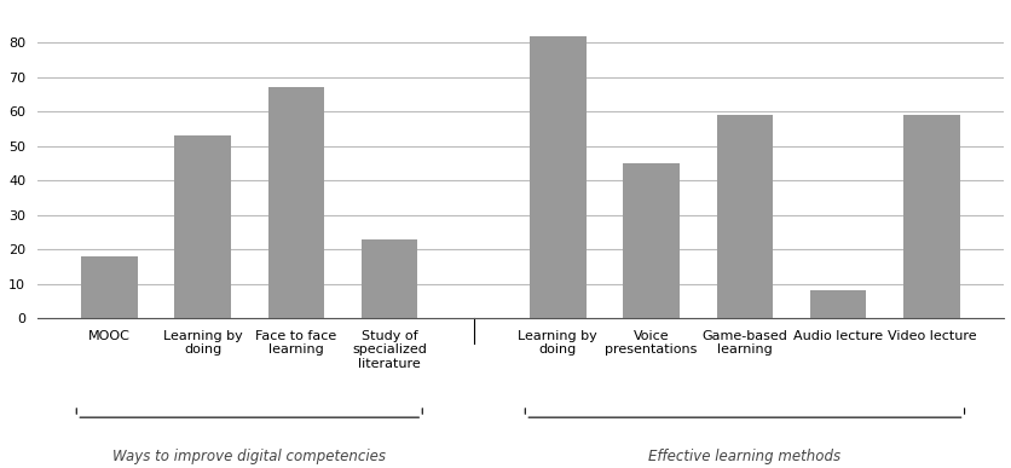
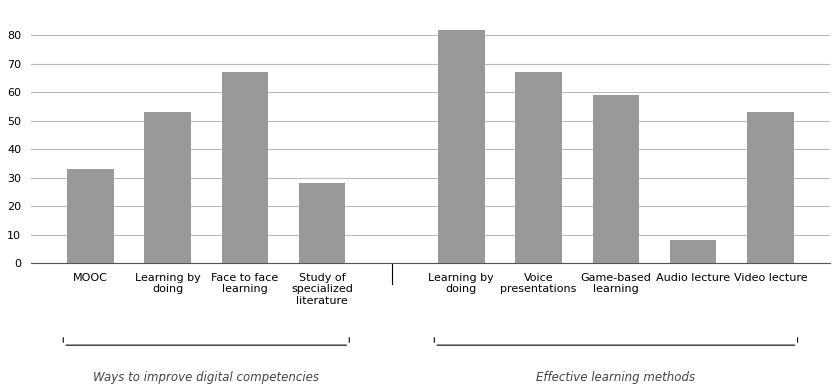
MOOC: 18 -> 33
Study of specialized literature: 23 -> 28
Voice presentations: 45 -> 67
Video lecture: 59 -> 53
